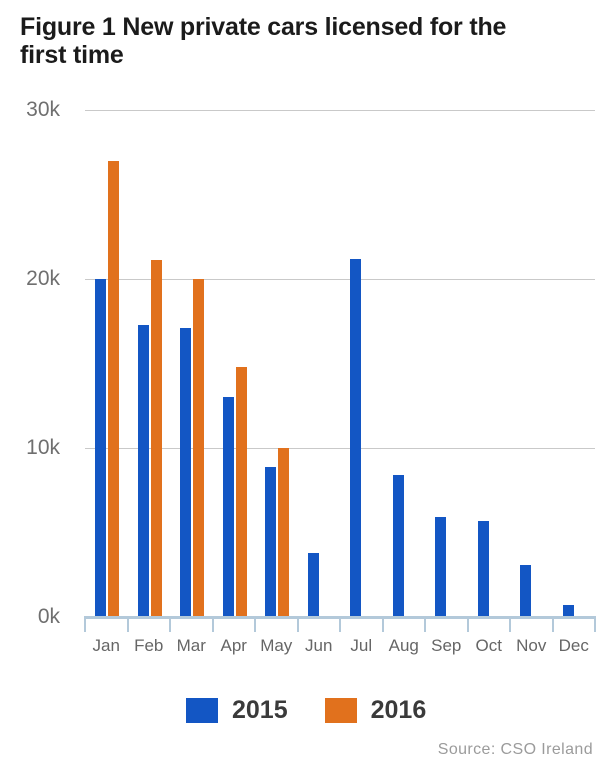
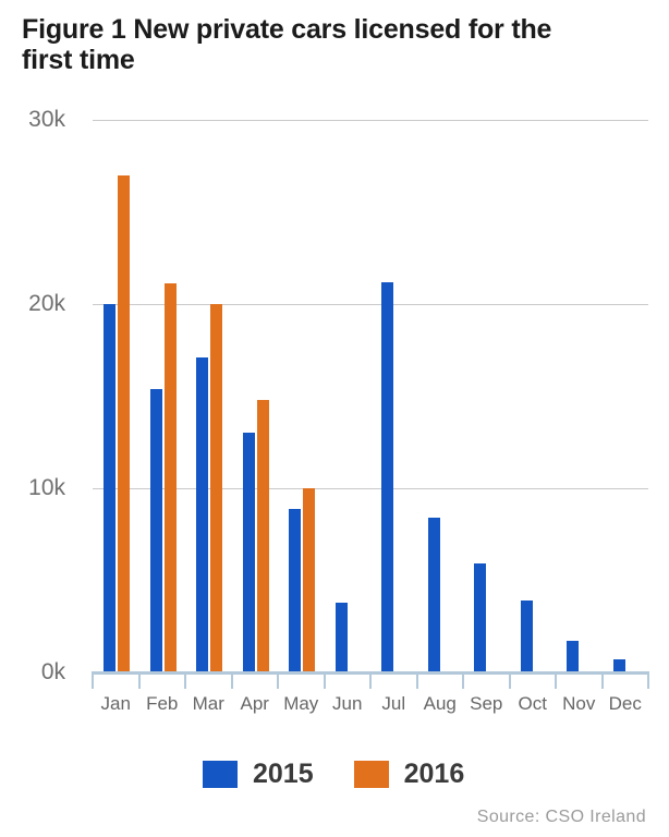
2015/Feb: 17.3k -> 15.4k
2015/Oct: 5.7k -> 3.9k
2015/Nov: 3.1k -> 1.7k
